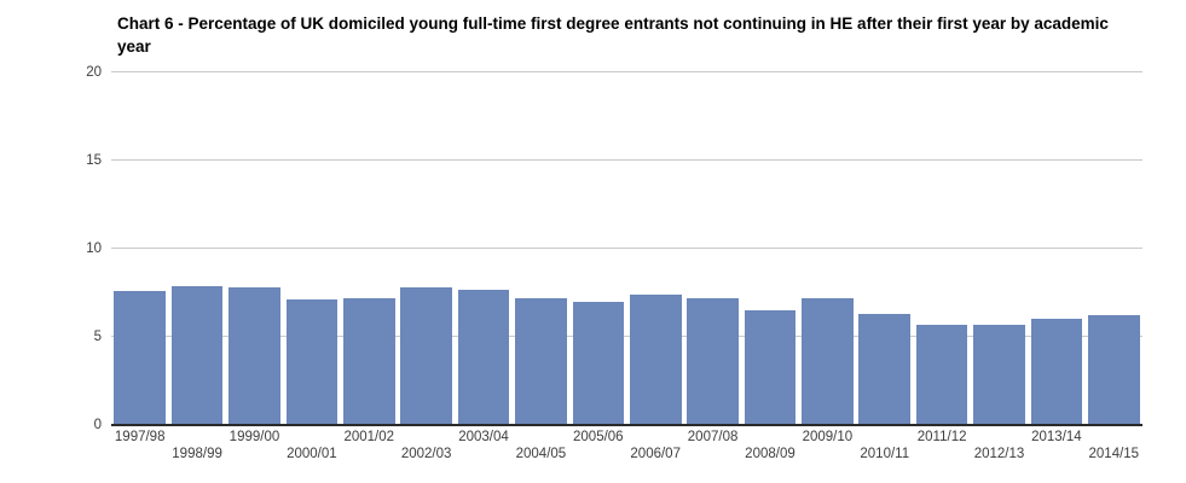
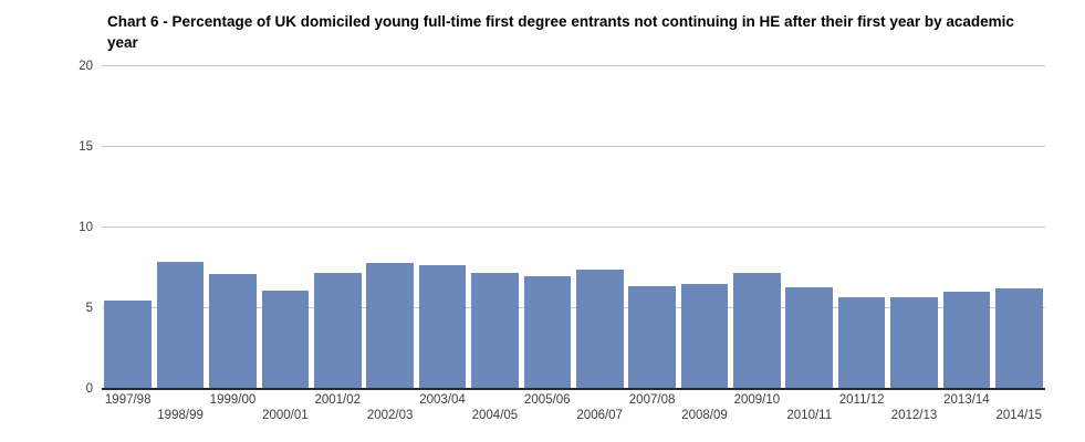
1997/98: 7.6 -> 5.5
1999/00: 7.8 -> 7.1
2000/01: 7.1 -> 6.1
2007/08: 7.2 -> 6.4
